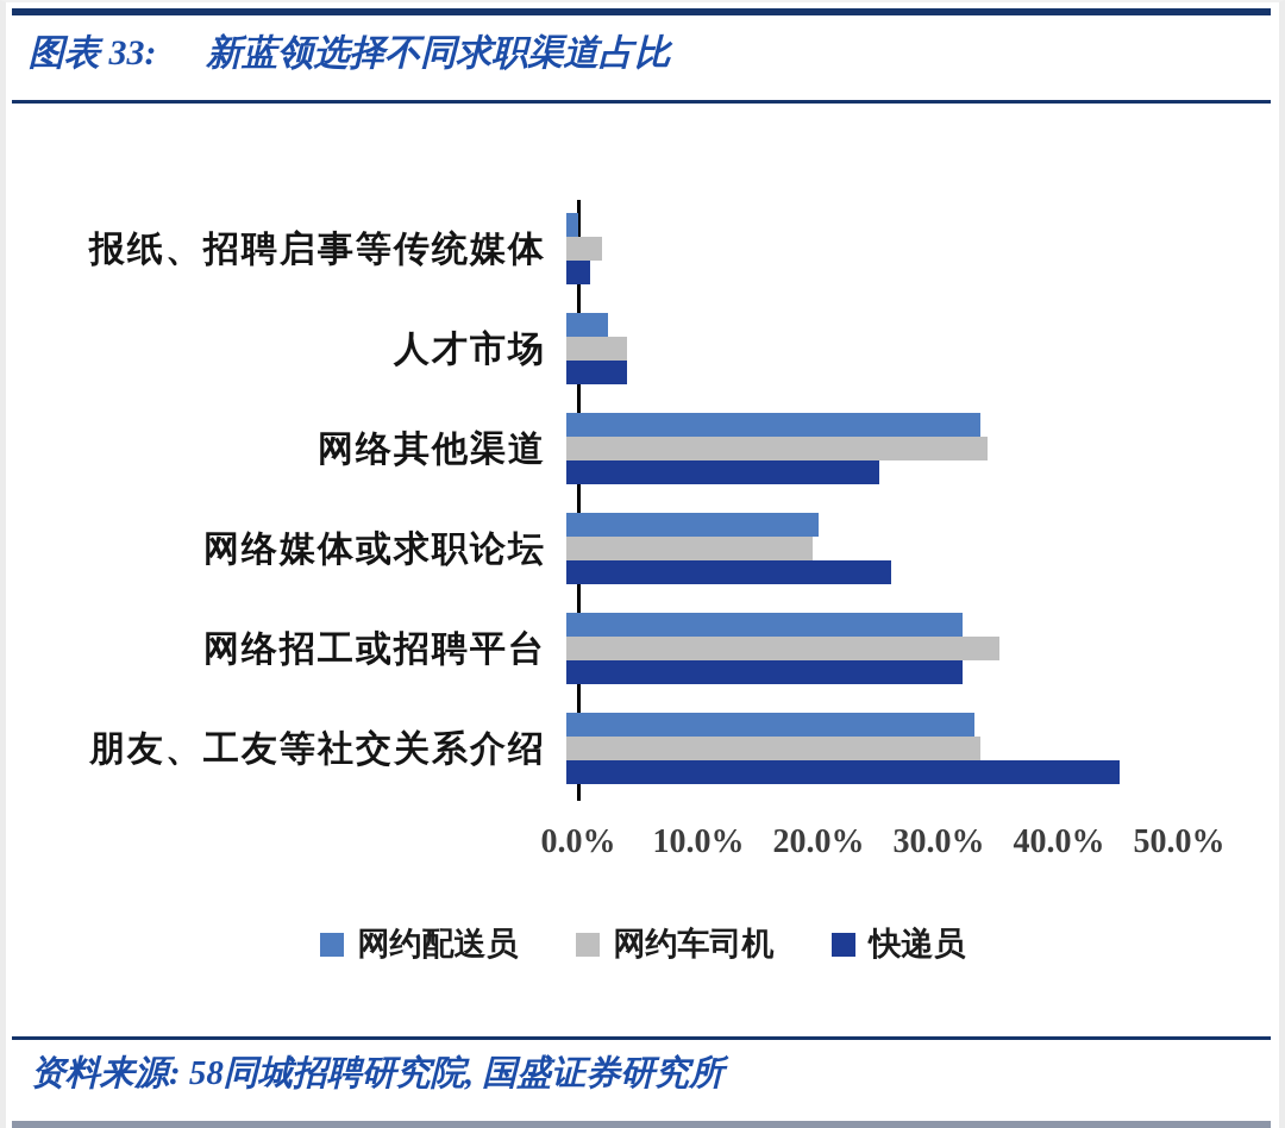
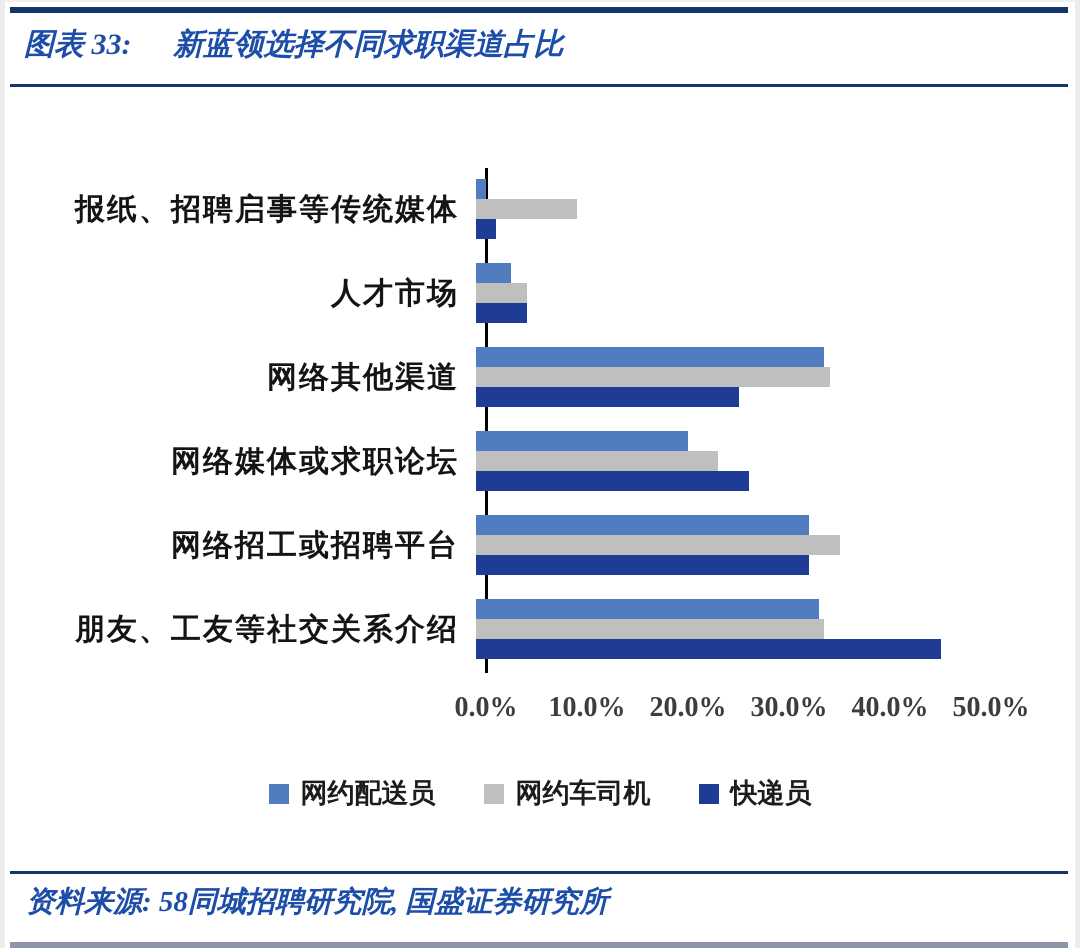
网约车司机/报纸、招聘启事等传统媒体: 3% -> 10%
网约车司机/网络媒体或求职论坛: 20% -> 24%
